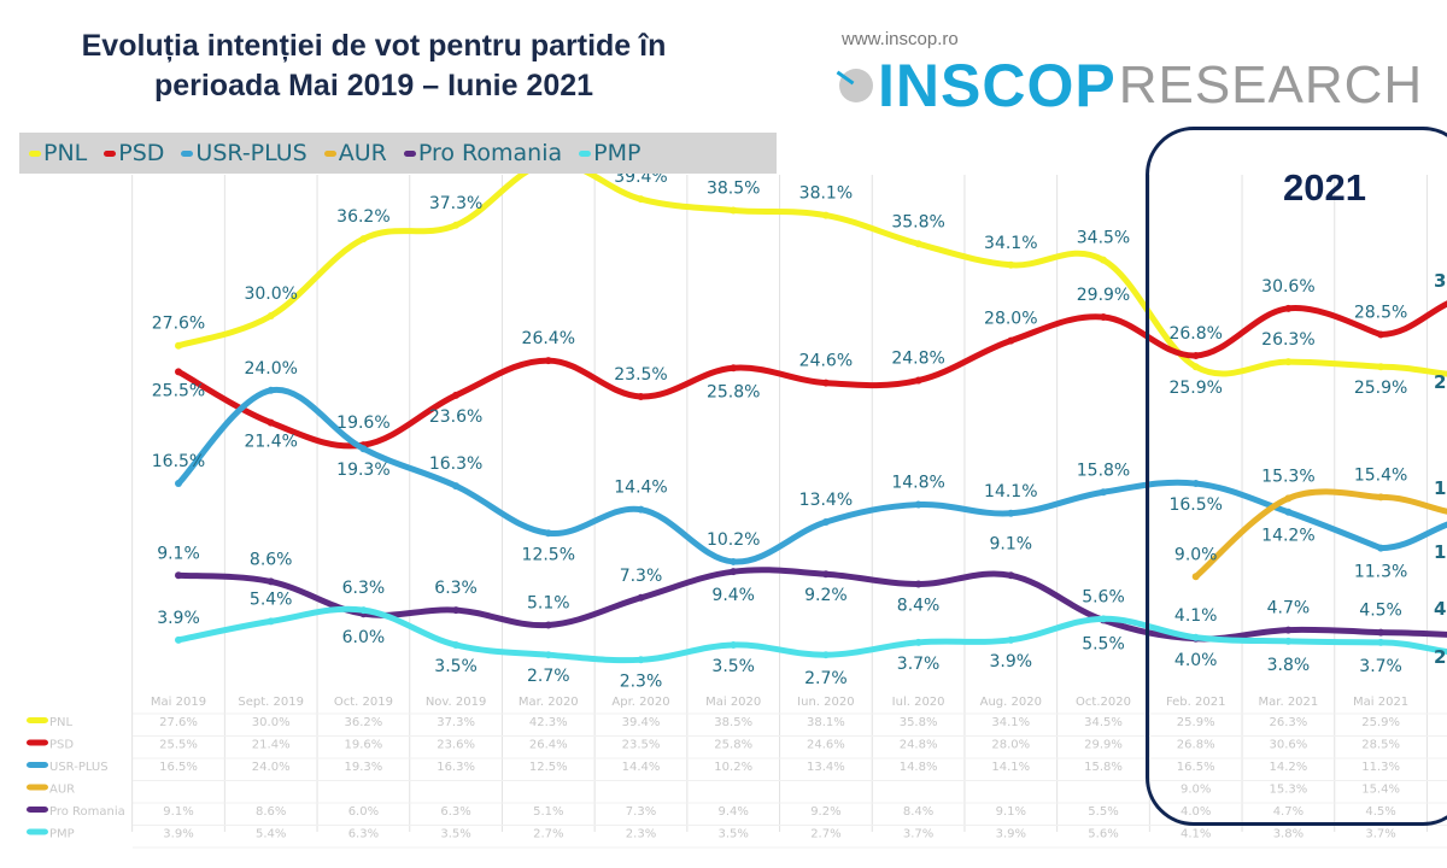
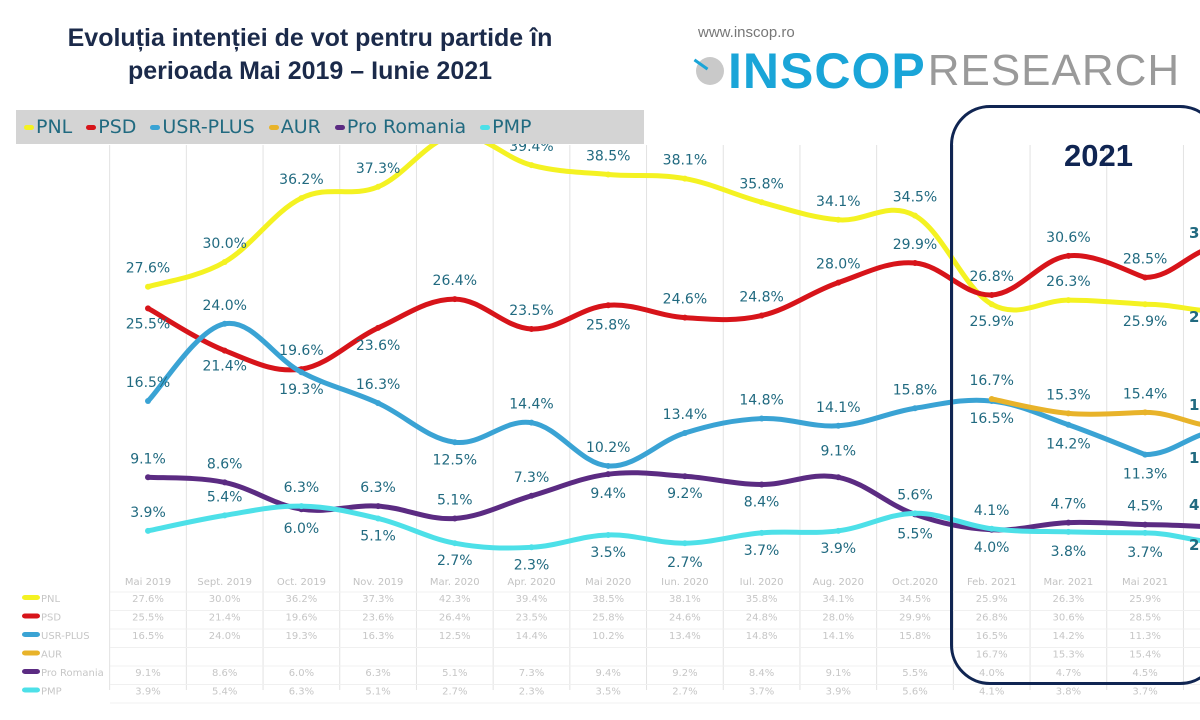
PMP/Nov. 2019: 3.5% -> 5.1%
AUR/Feb. 2021: 9.0% -> 16.7%
